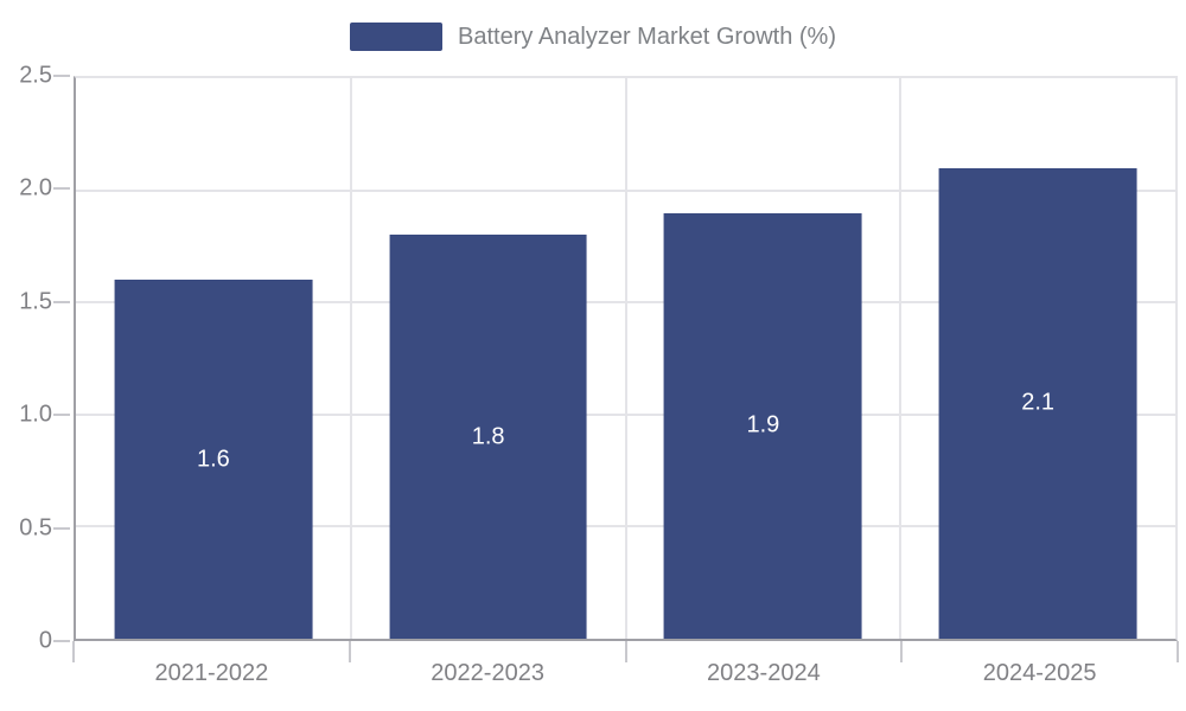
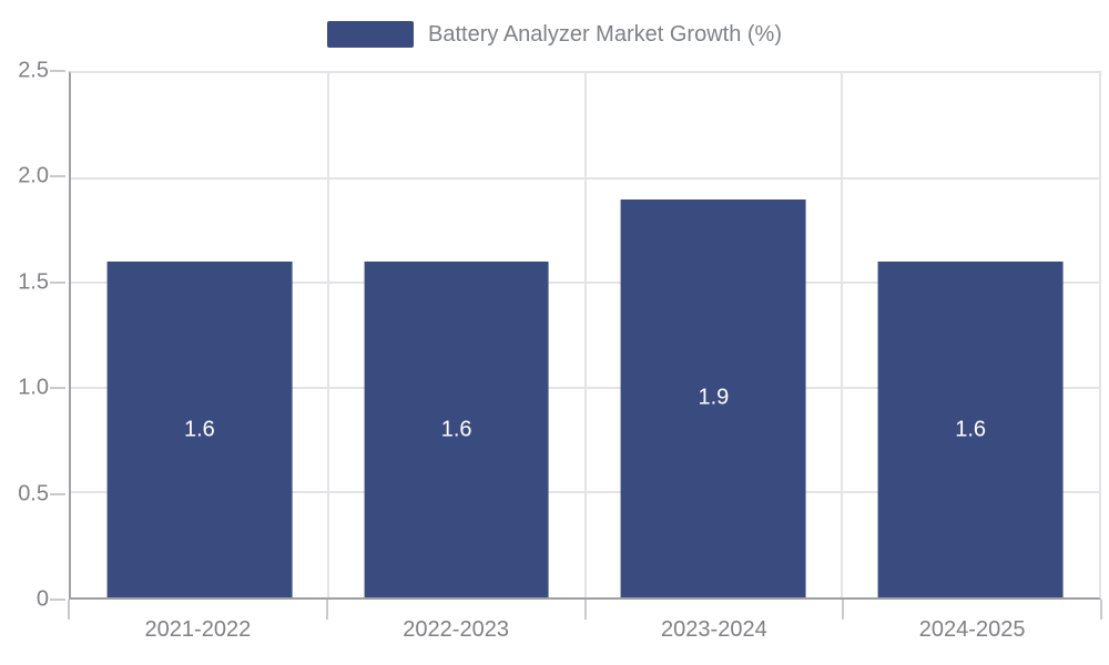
2022-2023: 1.8 -> 1.6
2024-2025: 2.1 -> 1.6
